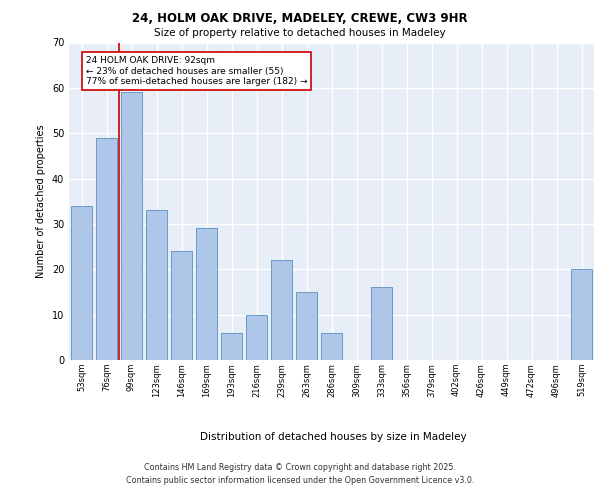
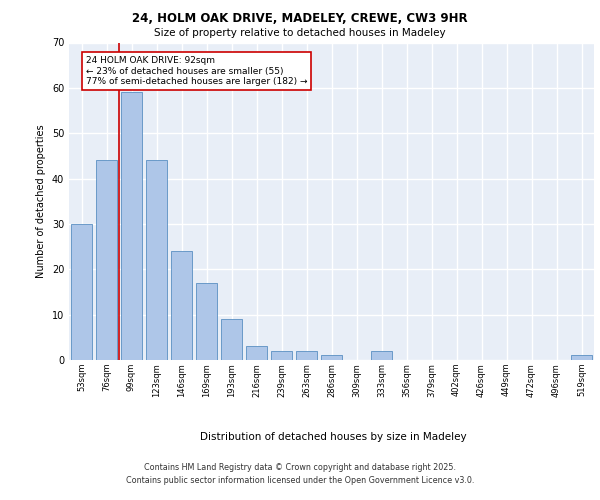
53sqm: 34 -> 30
76sqm: 49 -> 44
123sqm: 33 -> 44
169sqm: 29 -> 17
193sqm: 6 -> 9
216sqm: 10 -> 3
239sqm: 22 -> 2
263sqm: 15 -> 2
286sqm: 6 -> 1
333sqm: 16 -> 2
519sqm: 20 -> 1
